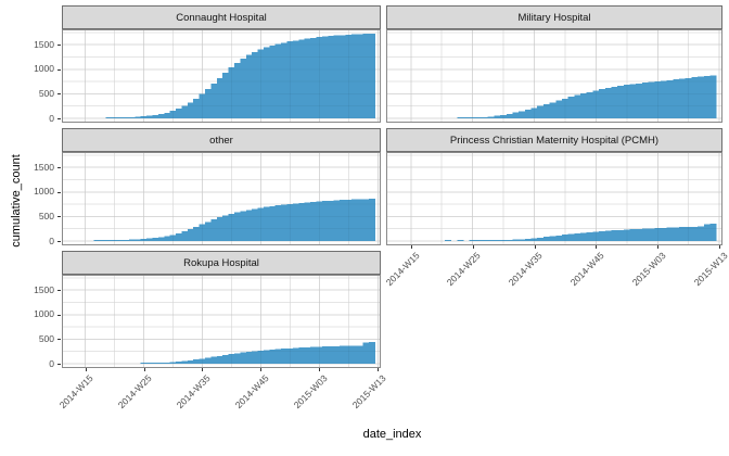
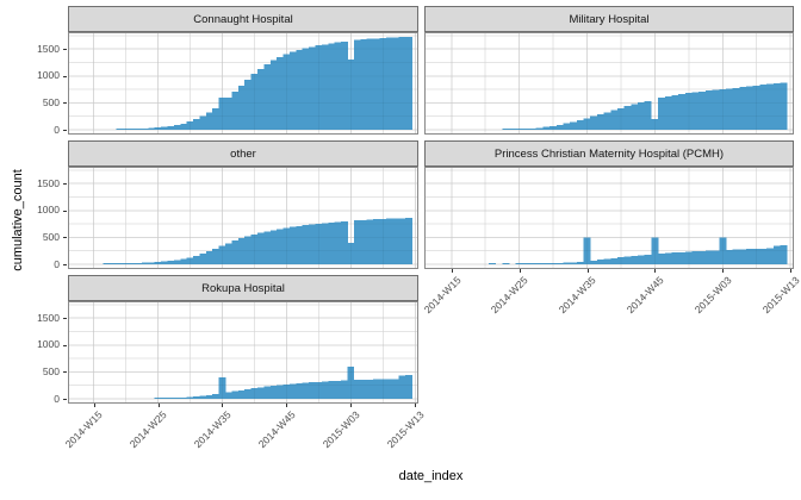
Connaught Hospital/2014-W35: 500 -> 600
Princess Christian Maternity Hospital (PCMH)/2014-W35: 100 -> 500
Rokupa Hospital/2014-W35: 100 -> 400
Military Hospital/2014-W45: 600 -> 200
Princess Christian Maternity Hospital (PCMH)/2014-W45: 200 -> 500
Connaught Hospital/2015-W03: 1700 -> 1300
other/2015-W03: 800 -> 400
Princess Christian Maternity Hospital (PCMH)/2015-W03: 300 -> 500
Rokupa Hospital/2015-W03: 300 -> 600
